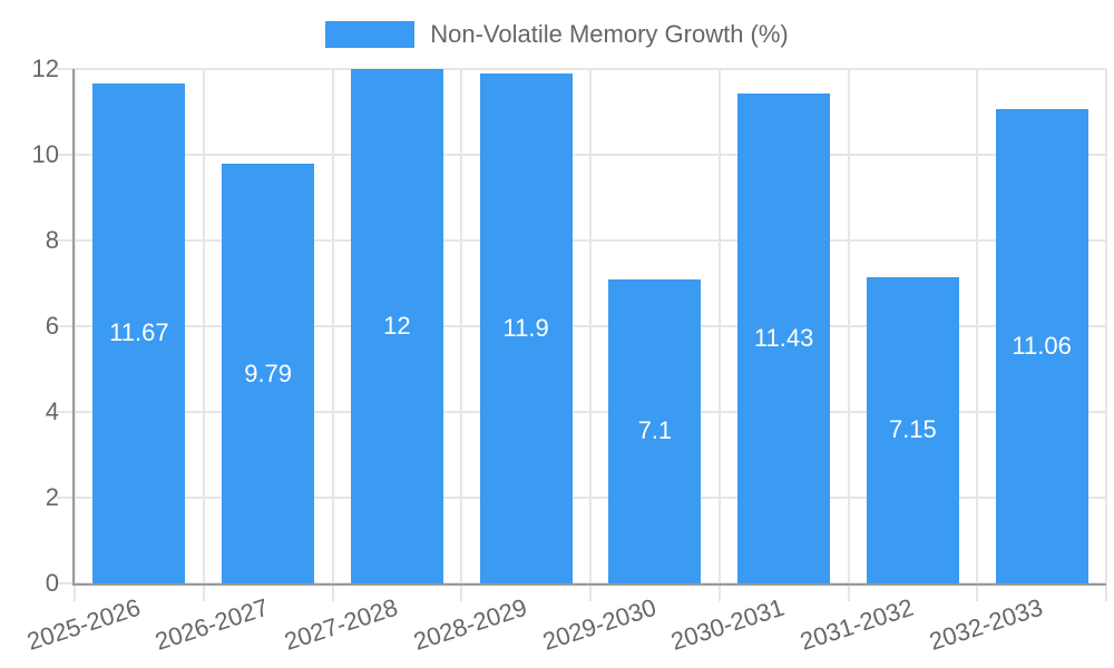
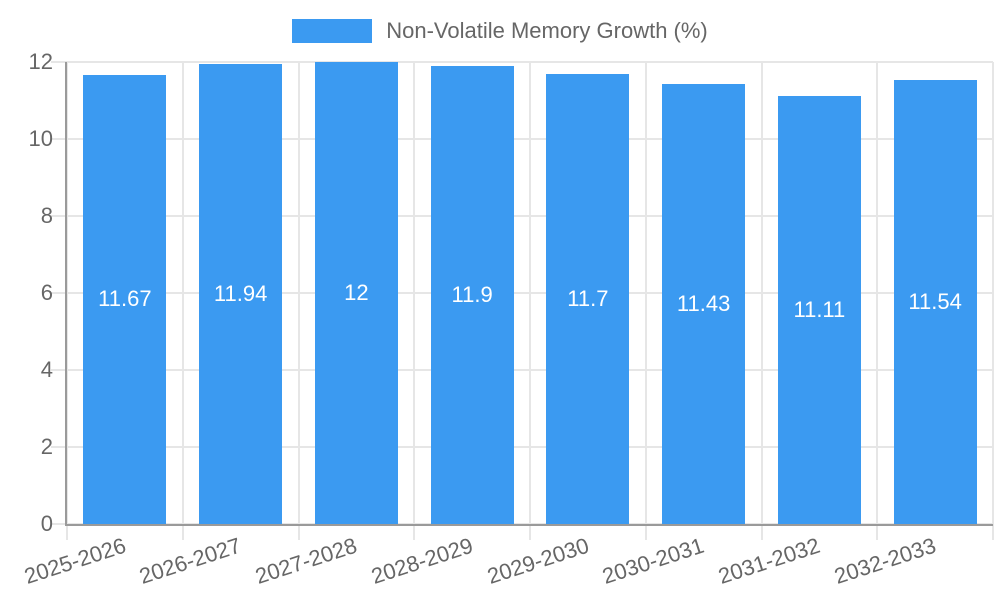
2026-2027: 9.79 -> 11.94
2029-2030: 7.1 -> 11.7
2031-2032: 7.15 -> 11.11
2032-2033: 11.06 -> 11.54
